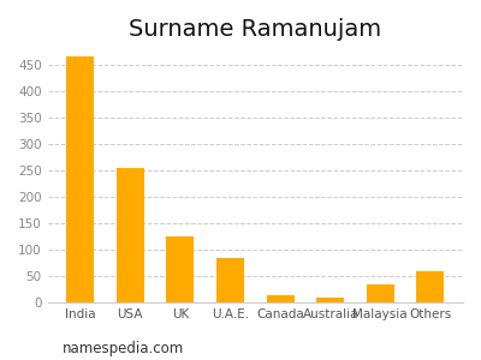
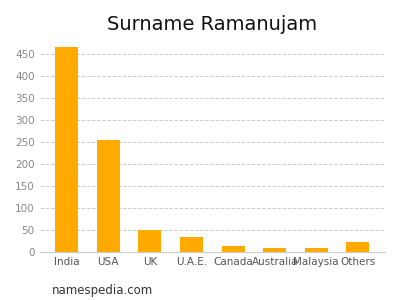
UK: 125 -> 51
U.A.E.: 85 -> 35
Malaysia: 35 -> 9
Others: 60 -> 23
